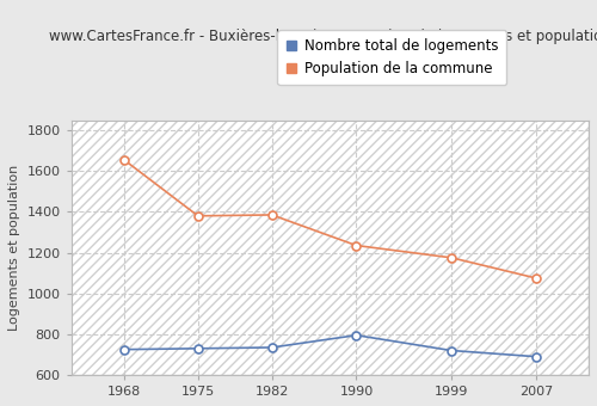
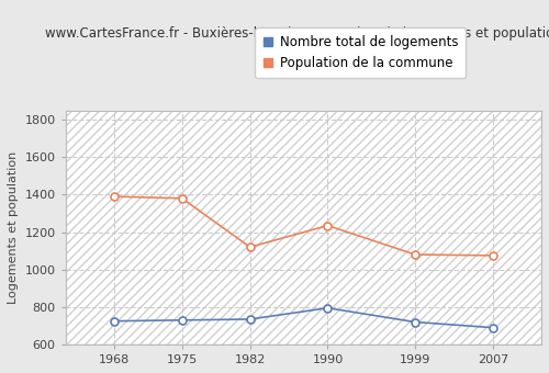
Population de la commune/1968: 1660 -> 1390
Population de la commune/1982: 1380 -> 1120
Population de la commune/1999: 1180 -> 1080
